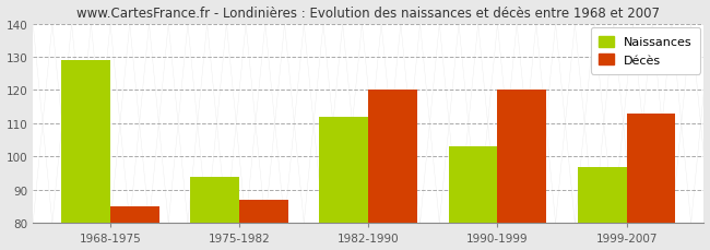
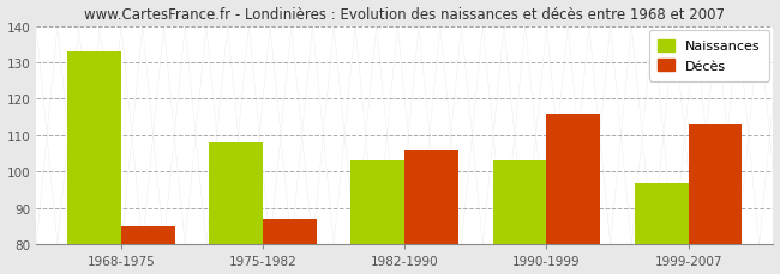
Naissances/1968-1975: 129 -> 133
Naissances/1975-1982: 94 -> 108
Naissances/1982-1990: 112 -> 103
Décès/1982-1990: 120 -> 106
Décès/1990-1999: 120 -> 116
